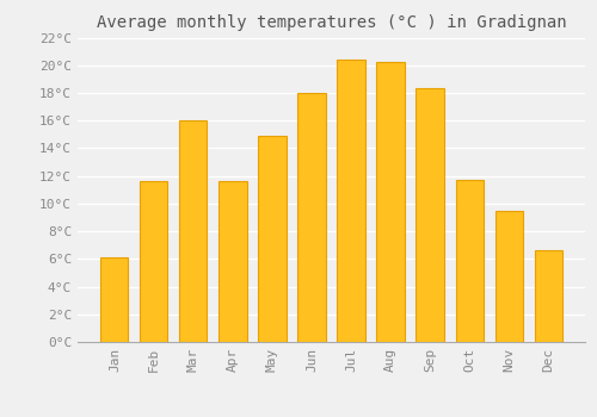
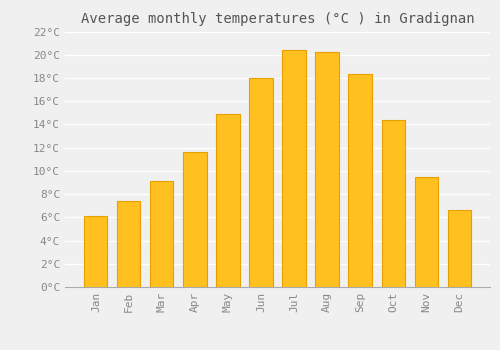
Feb: 11.6°C -> 7.4°C
Mar: 16.0°C -> 9.1°C
Oct: 11.7°C -> 14.4°C
